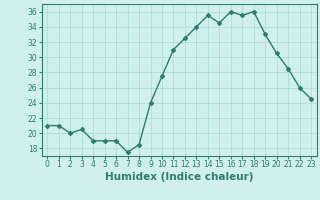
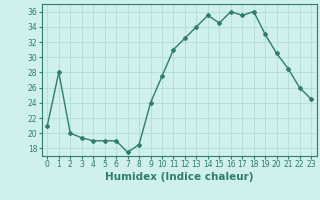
1: 21.0 -> 28.0
3: 20.5 -> 19.4
